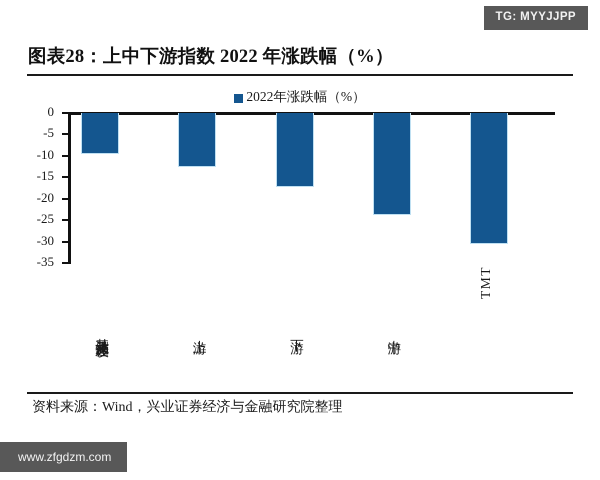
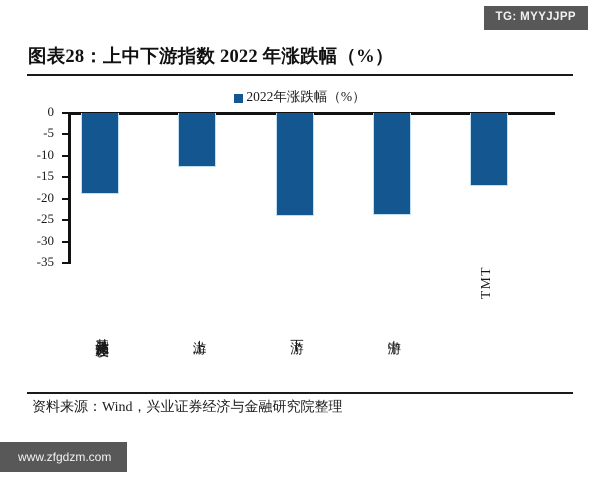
基础设施及建设: -10 -> -19
下游: -17 -> -24
TMT: -31 -> -17
